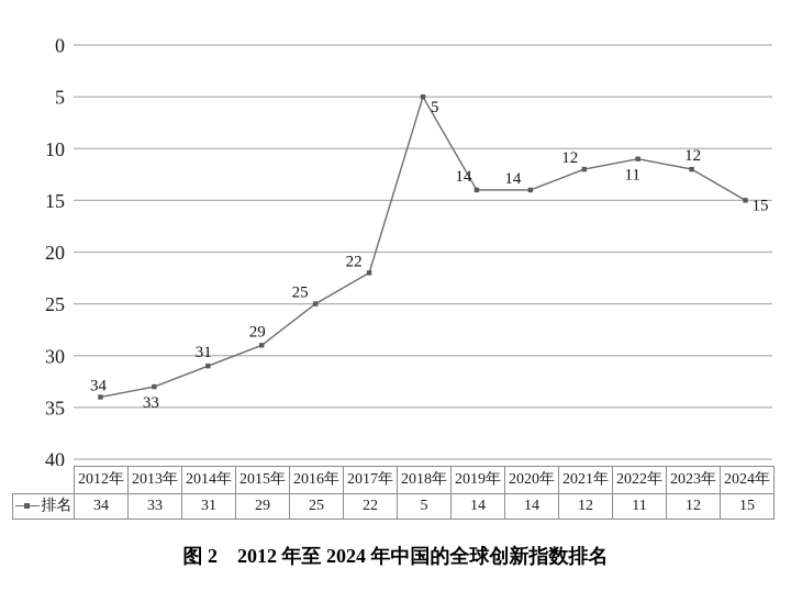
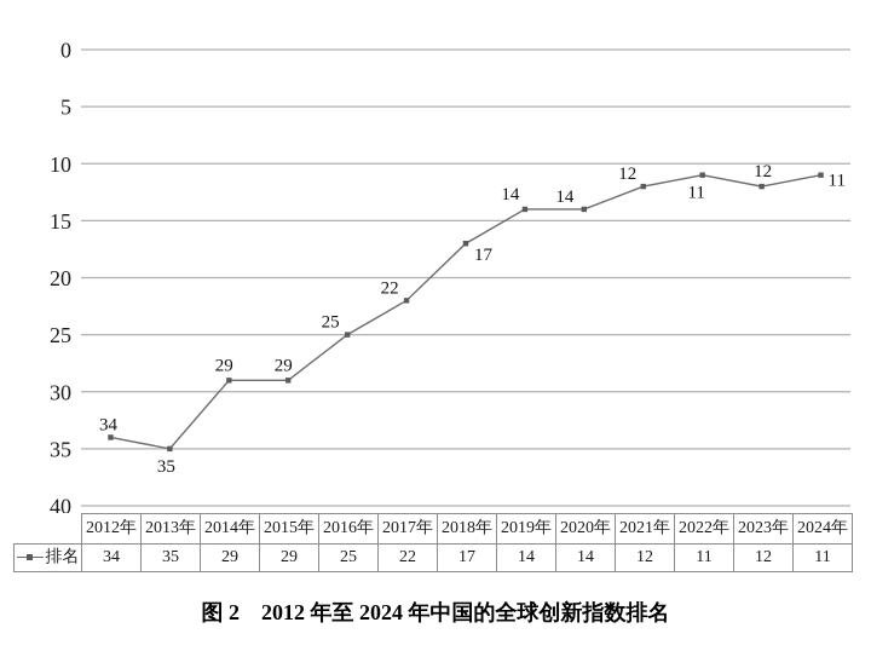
2013年: 33 -> 35
2014年: 31 -> 29
2018年: 5 -> 17
2024年: 15 -> 11
